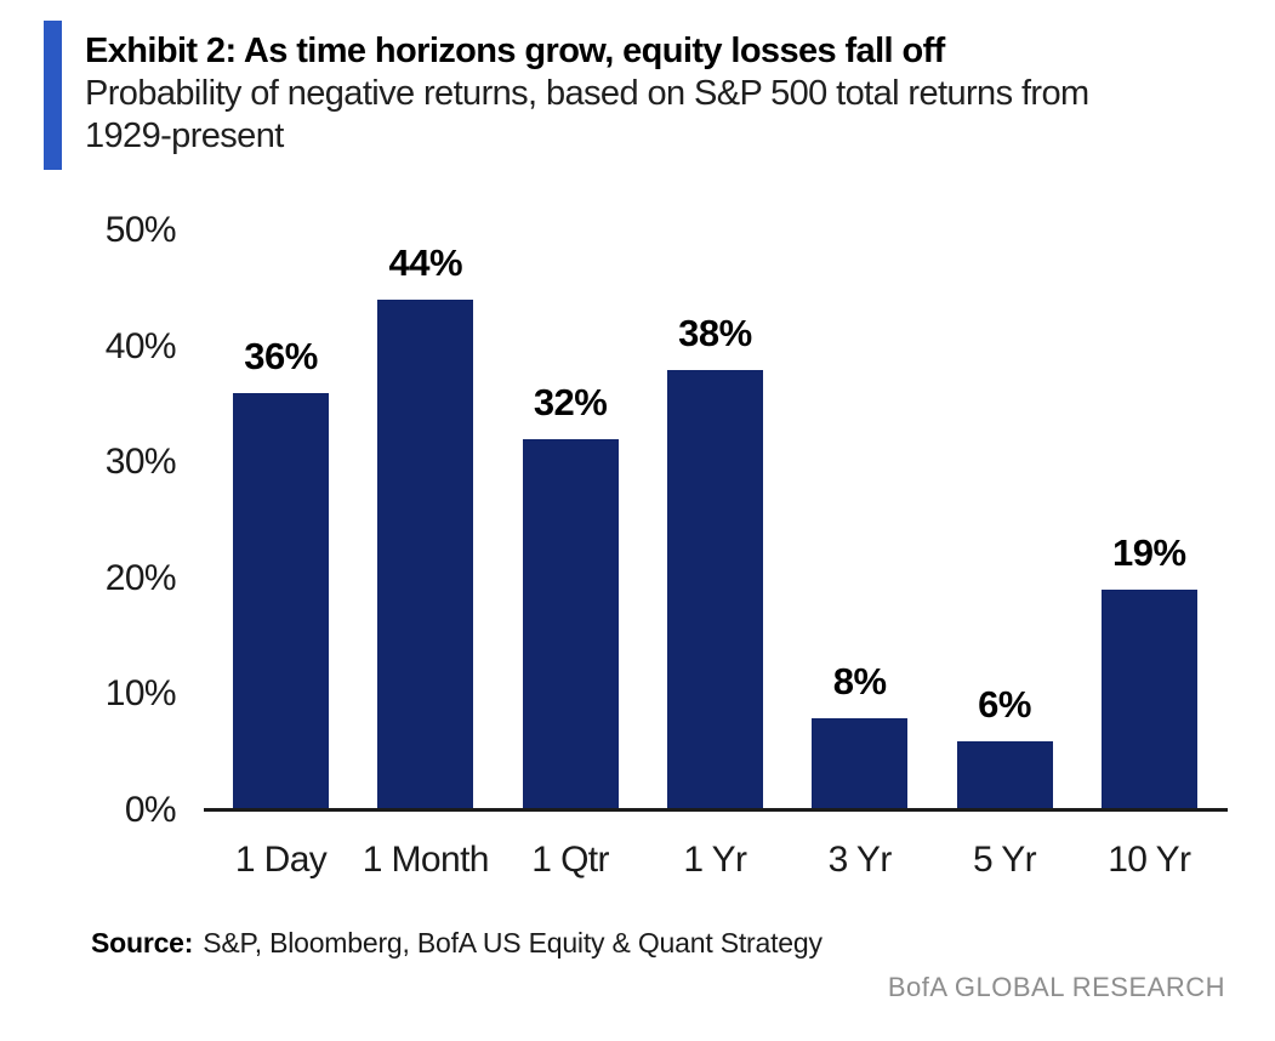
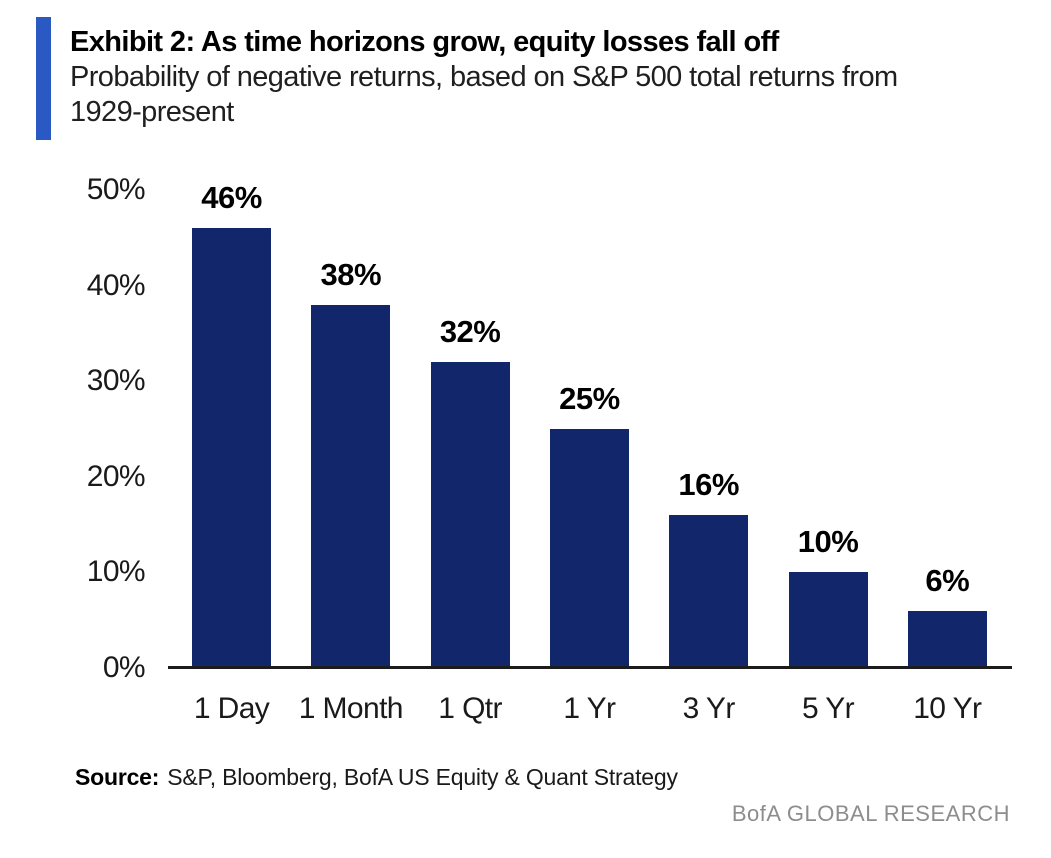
1 Day: 36% -> 46%
1 Month: 44% -> 38%
1 Yr: 38% -> 25%
3 Yr: 8% -> 16%
5 Yr: 6% -> 10%
10 Yr: 19% -> 6%
